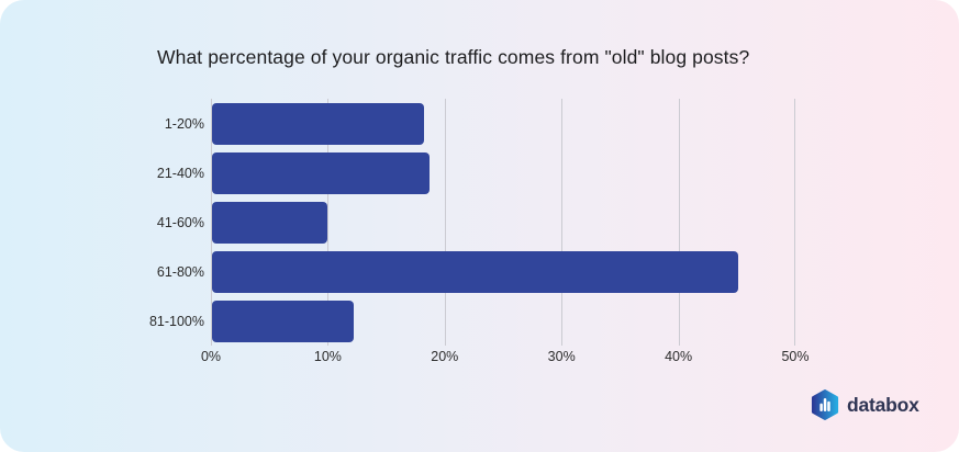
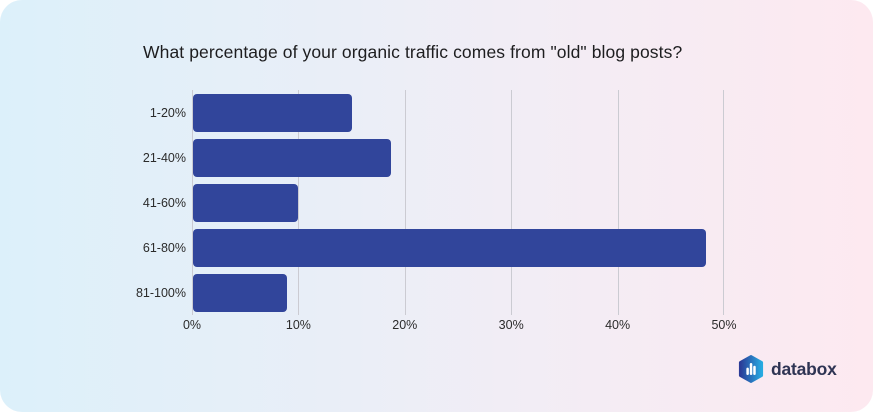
1-20%: 18.2% -> 15.0%
61-80%: 45.1% -> 48.3%
81-100%: 12.2% -> 8.9%
